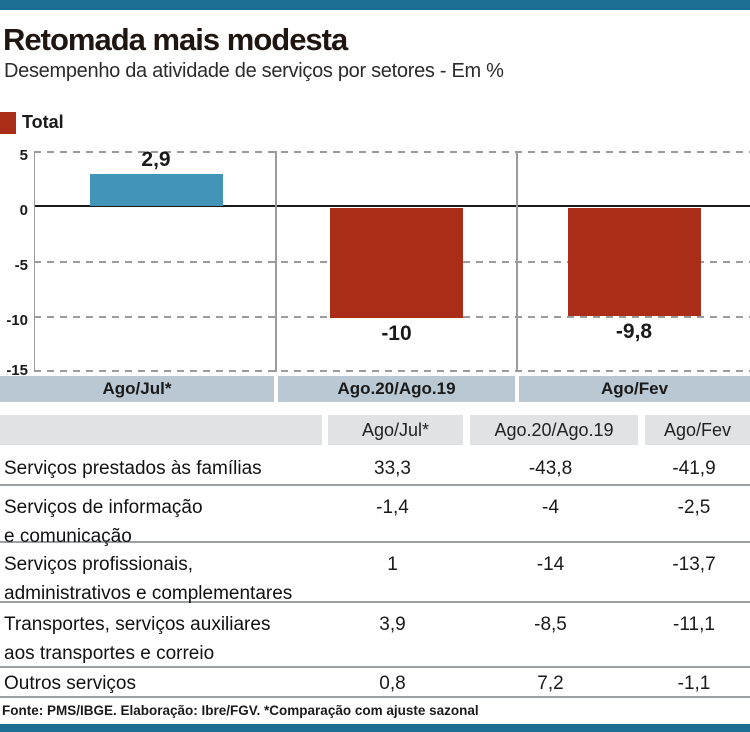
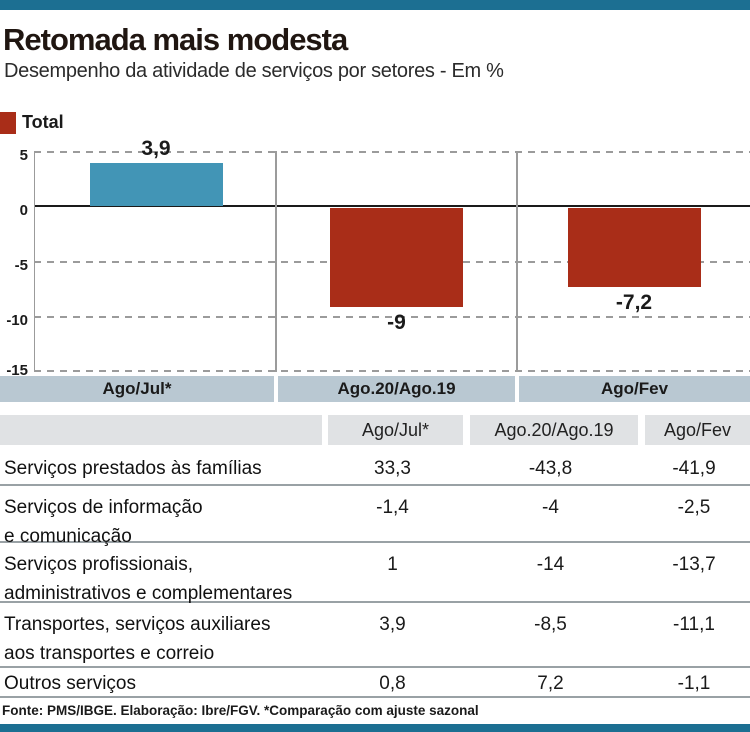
Ago/Jul*: 2,9 -> 3,9
Ago.20/Ago.19: -10 -> -9
Ago/Fev: -9,8 -> -7,2
